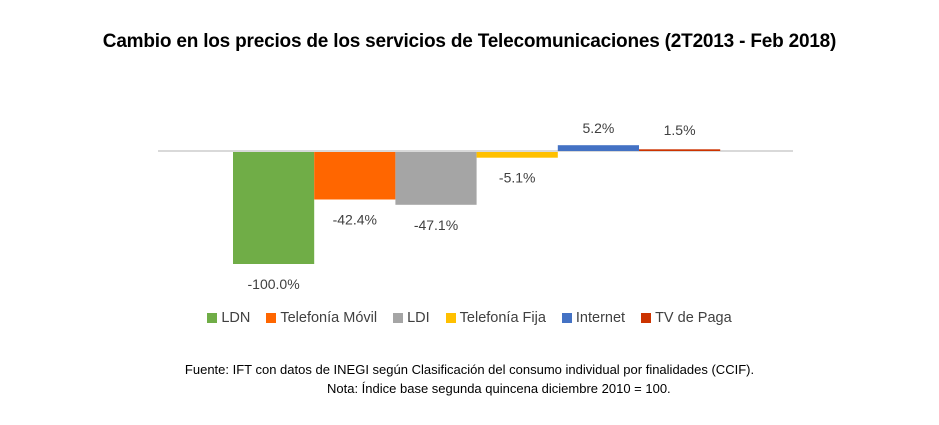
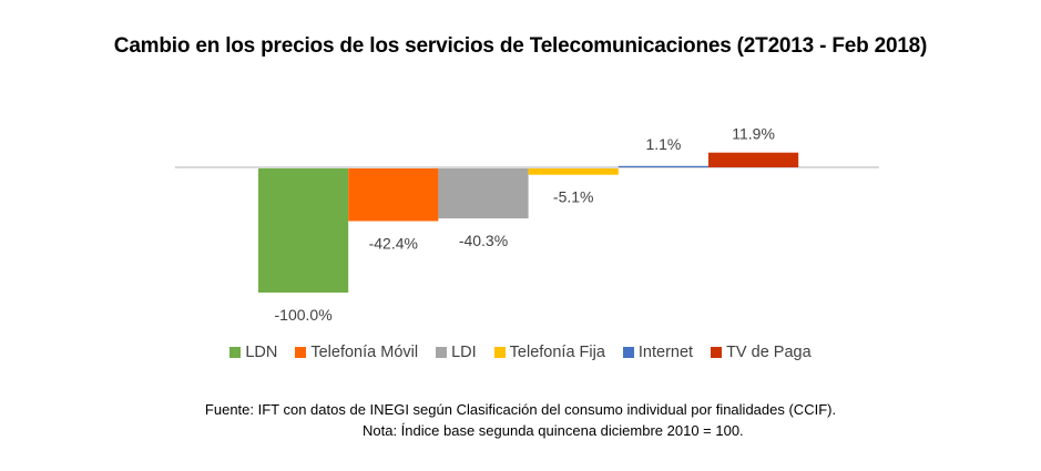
LDI: -47.1% -> -40.3%
Internet: 5.2% -> 1.1%
TV de Paga: 1.5% -> 11.9%
